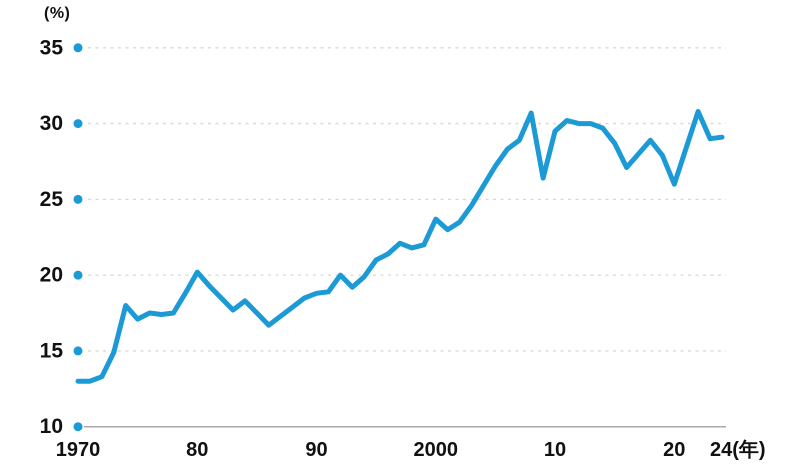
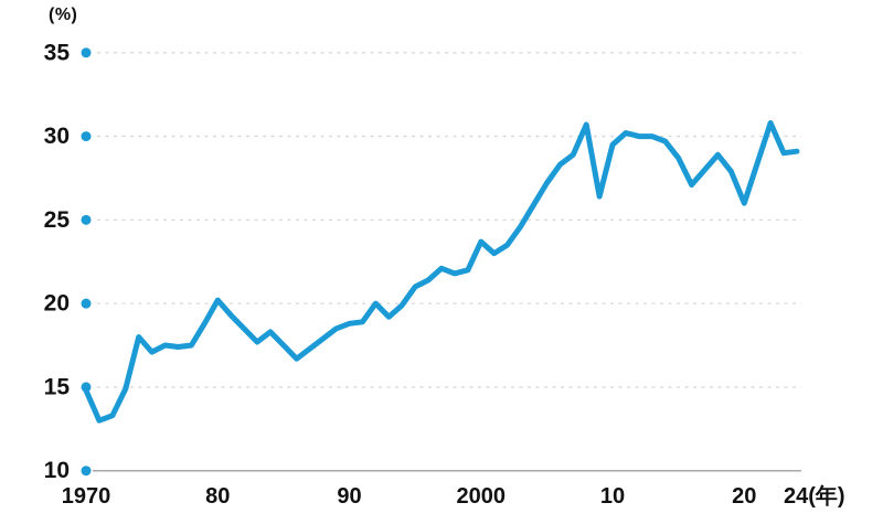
1970: 13.0 -> 14.8
